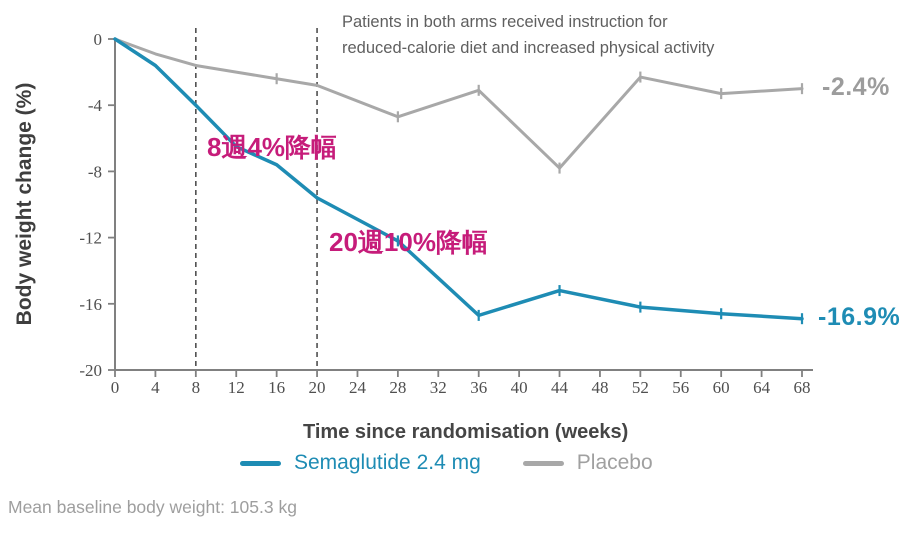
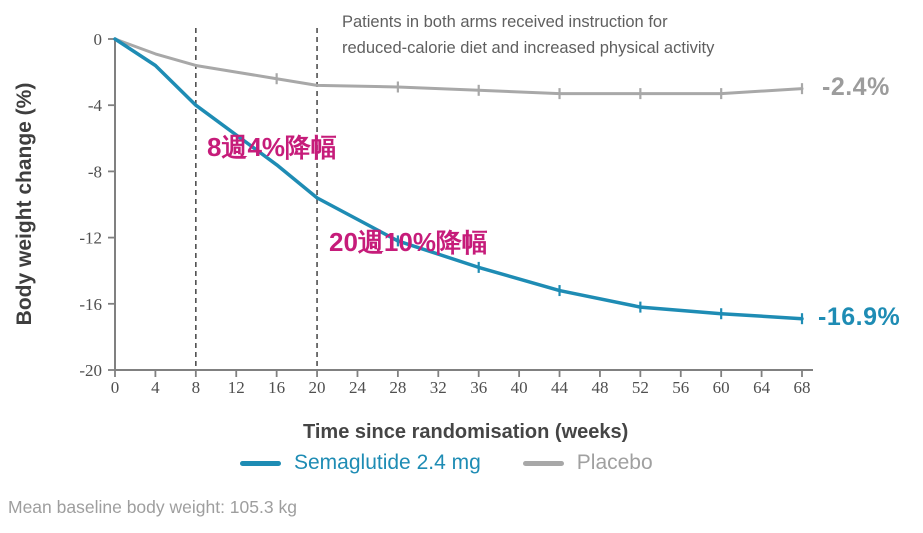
Semaglutide 2.4 mg/12: -6.5 -> -5.8
Placebo/28: -4.7 -> -2.9
Semaglutide 2.4 mg/36: -16.7 -> -13.8
Placebo/44: -7.8 -> -3.3
Placebo/52: -2.3 -> -3.3
